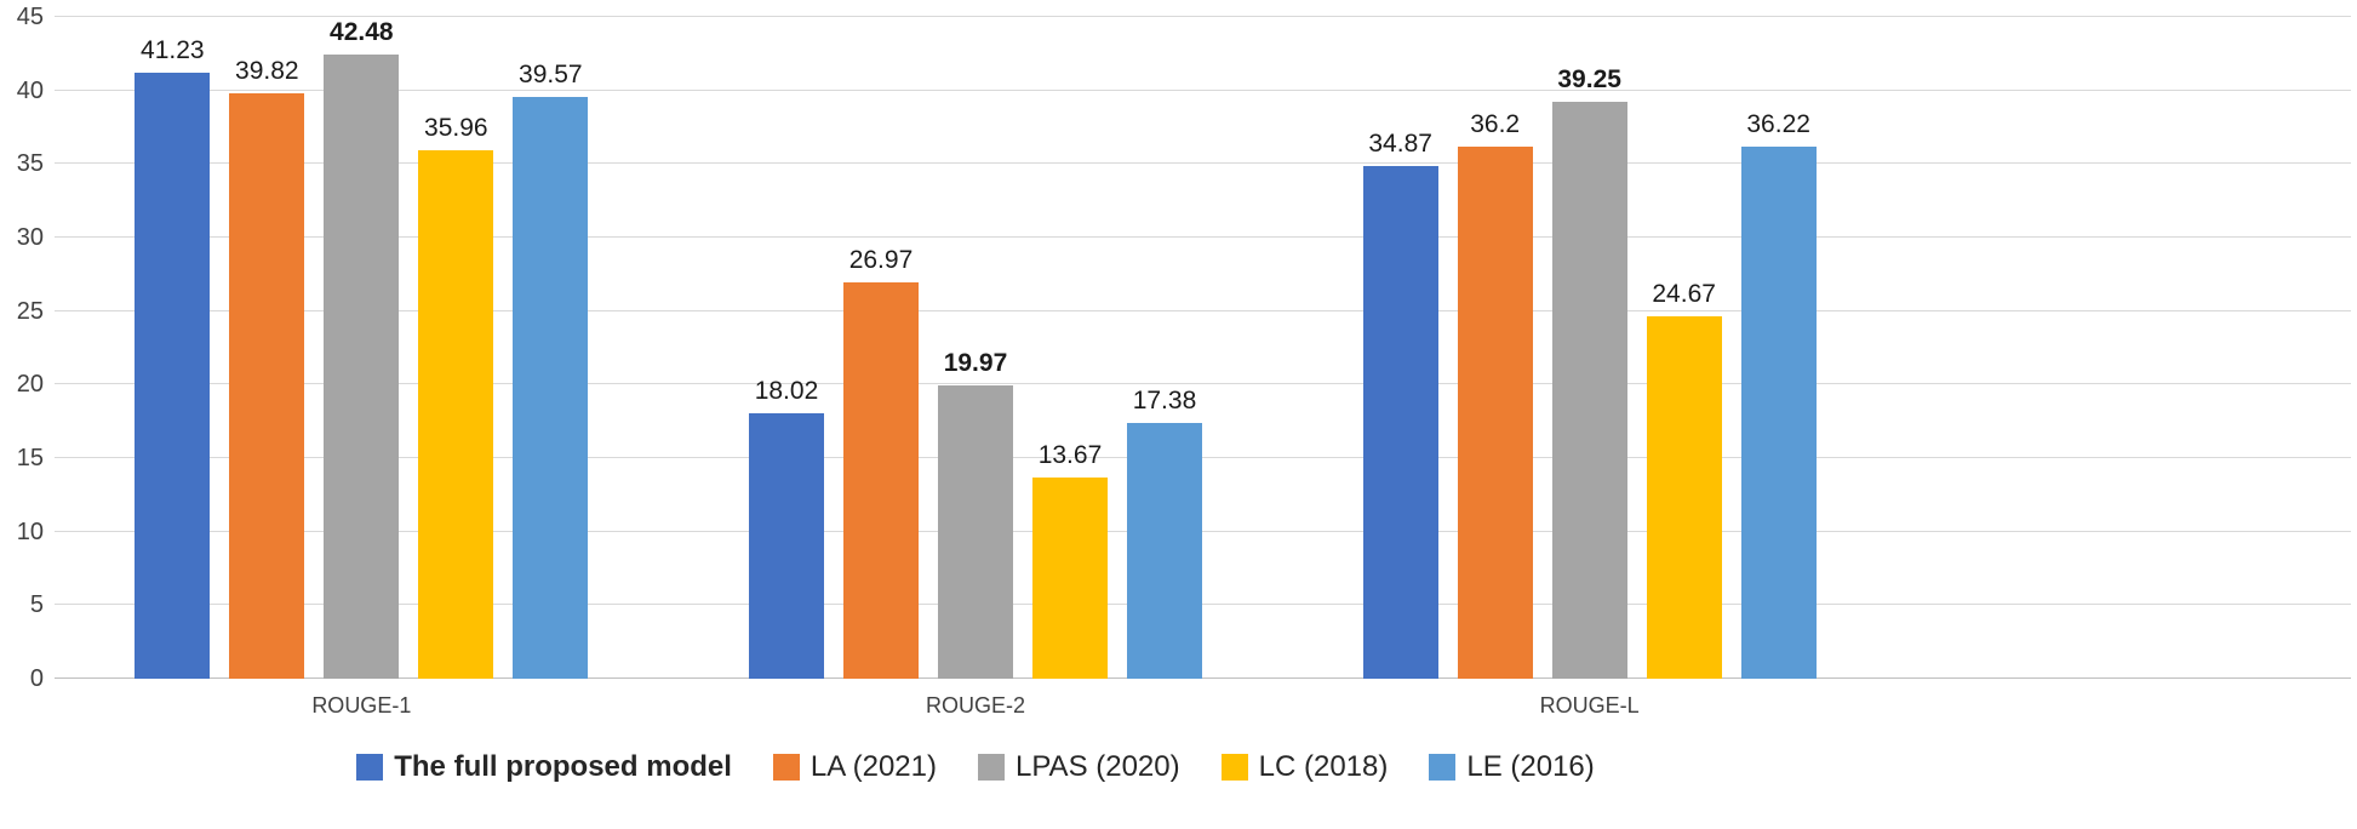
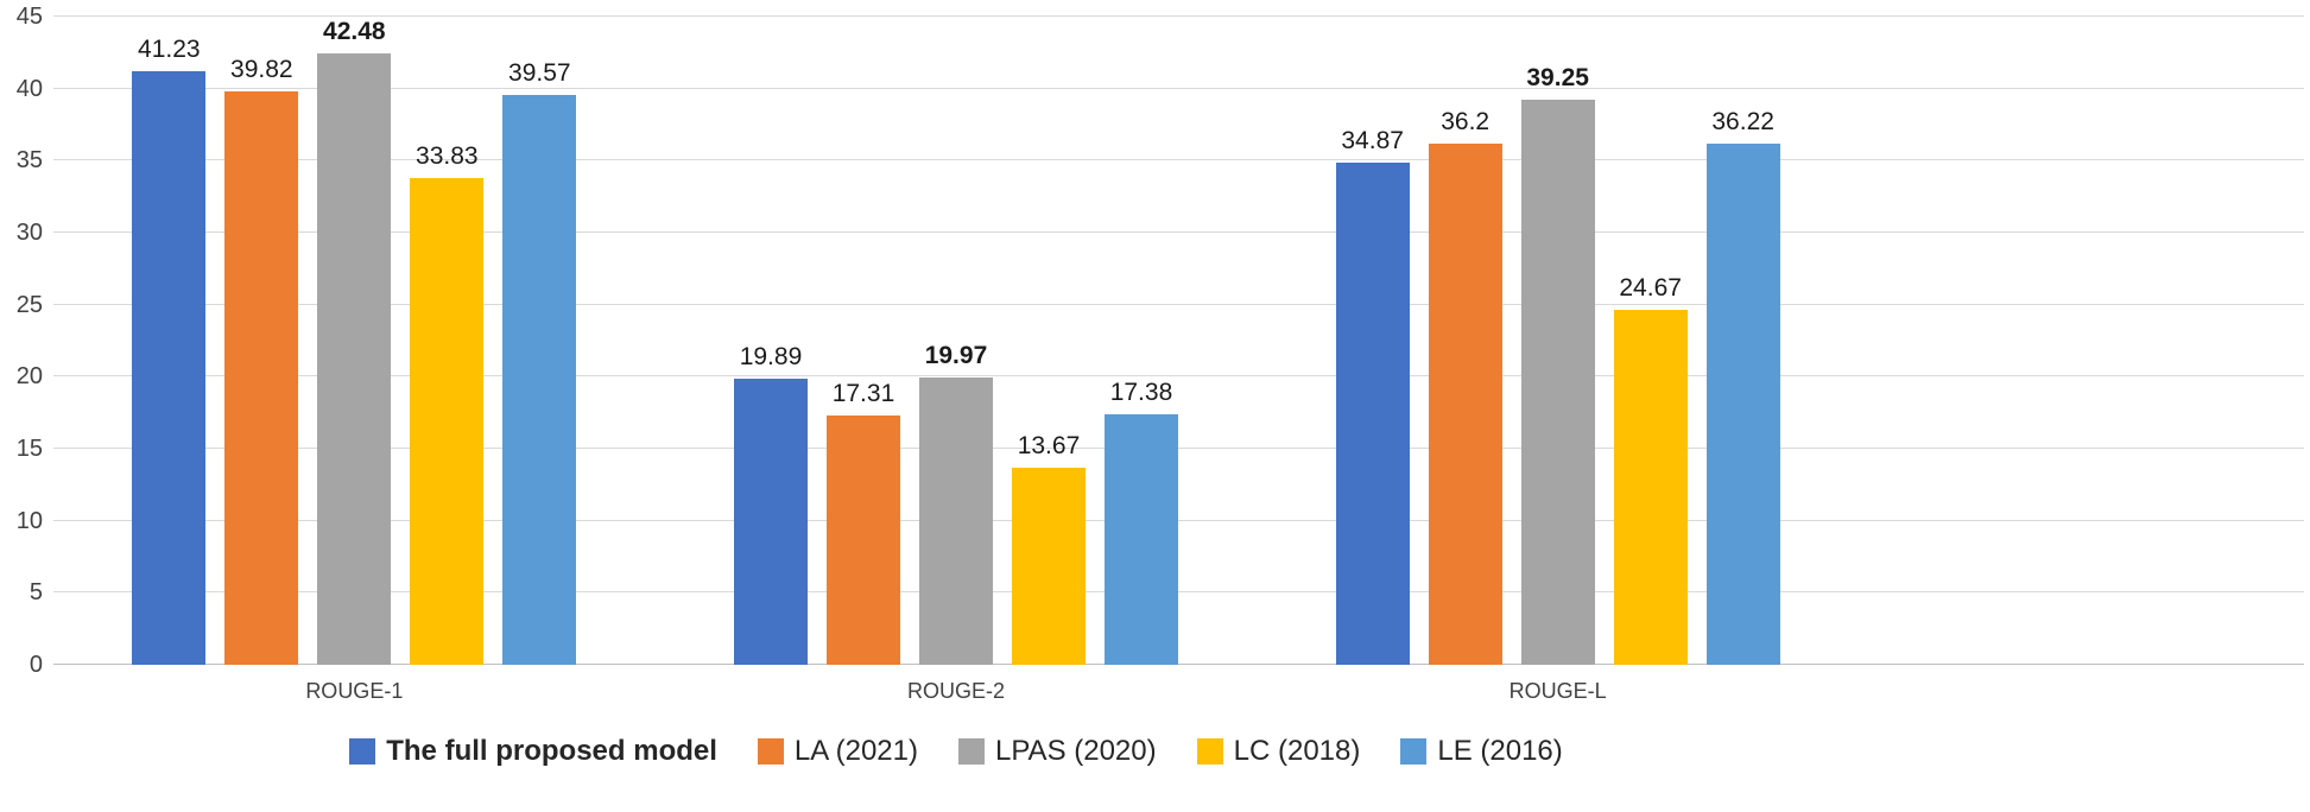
LC (2018)/ROUGE-1: 35.96 -> 33.83
The full proposed model/ROUGE-2: 18.02 -> 19.89
LA (2021)/ROUGE-2: 26.97 -> 17.31
